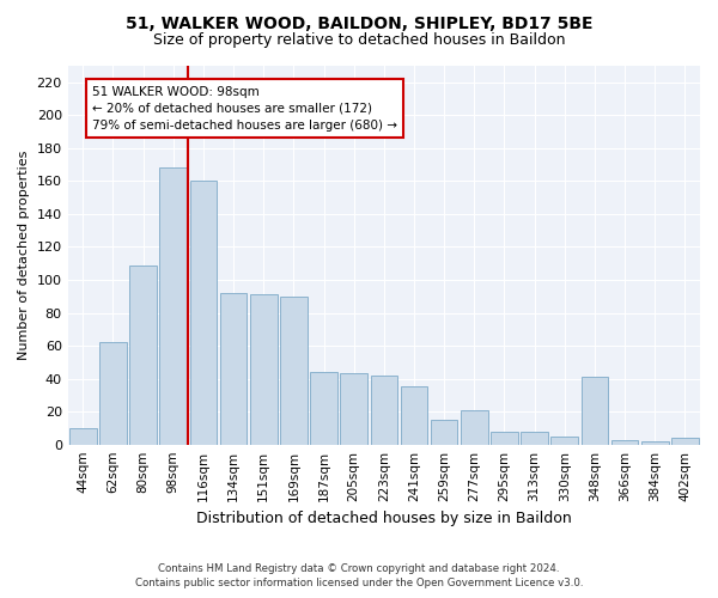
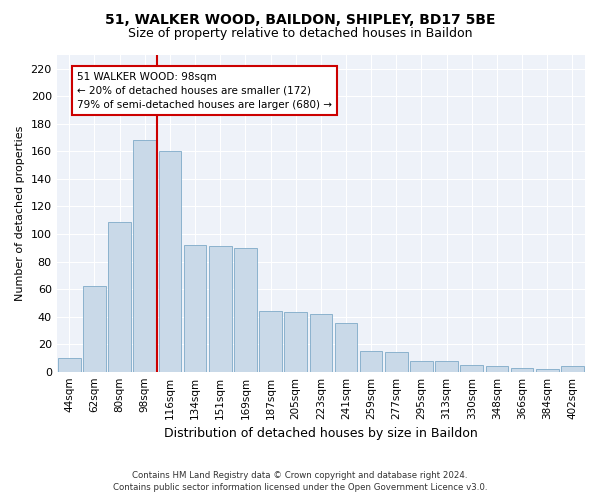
277sqm: 21 -> 14
348sqm: 41 -> 4
